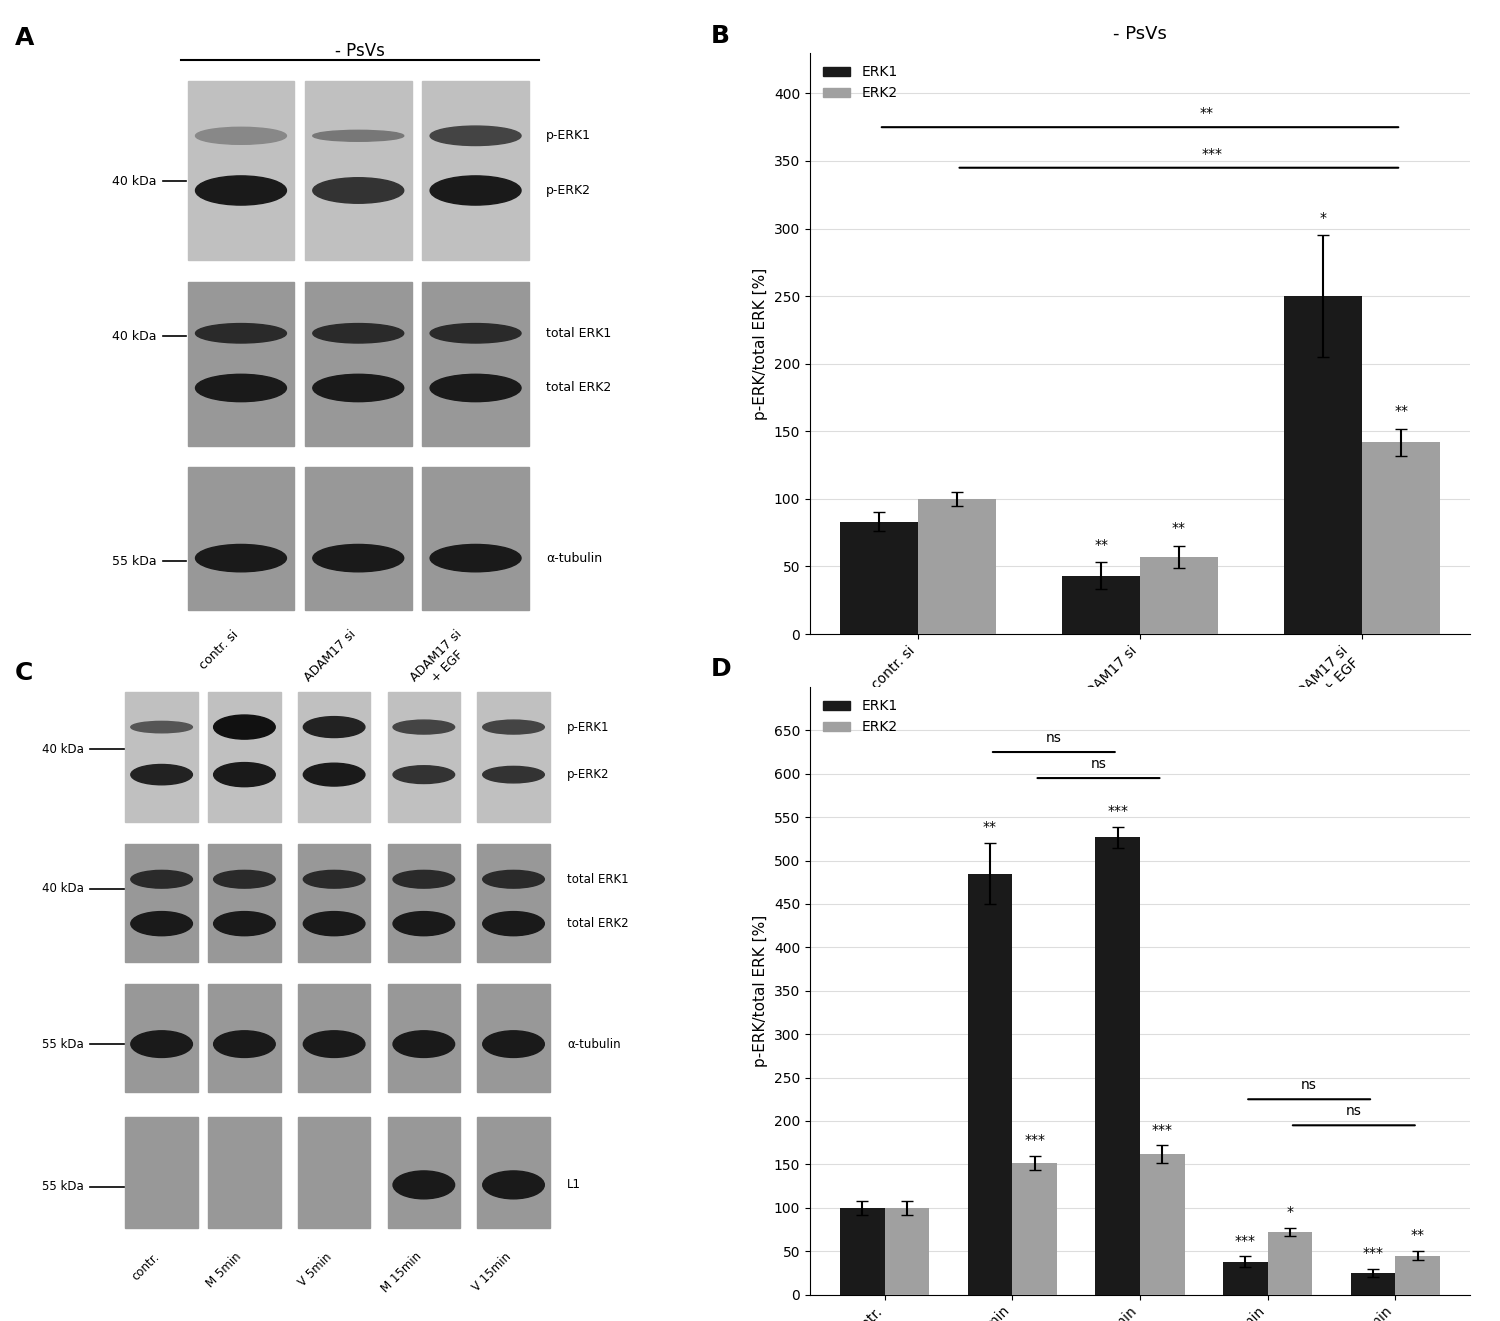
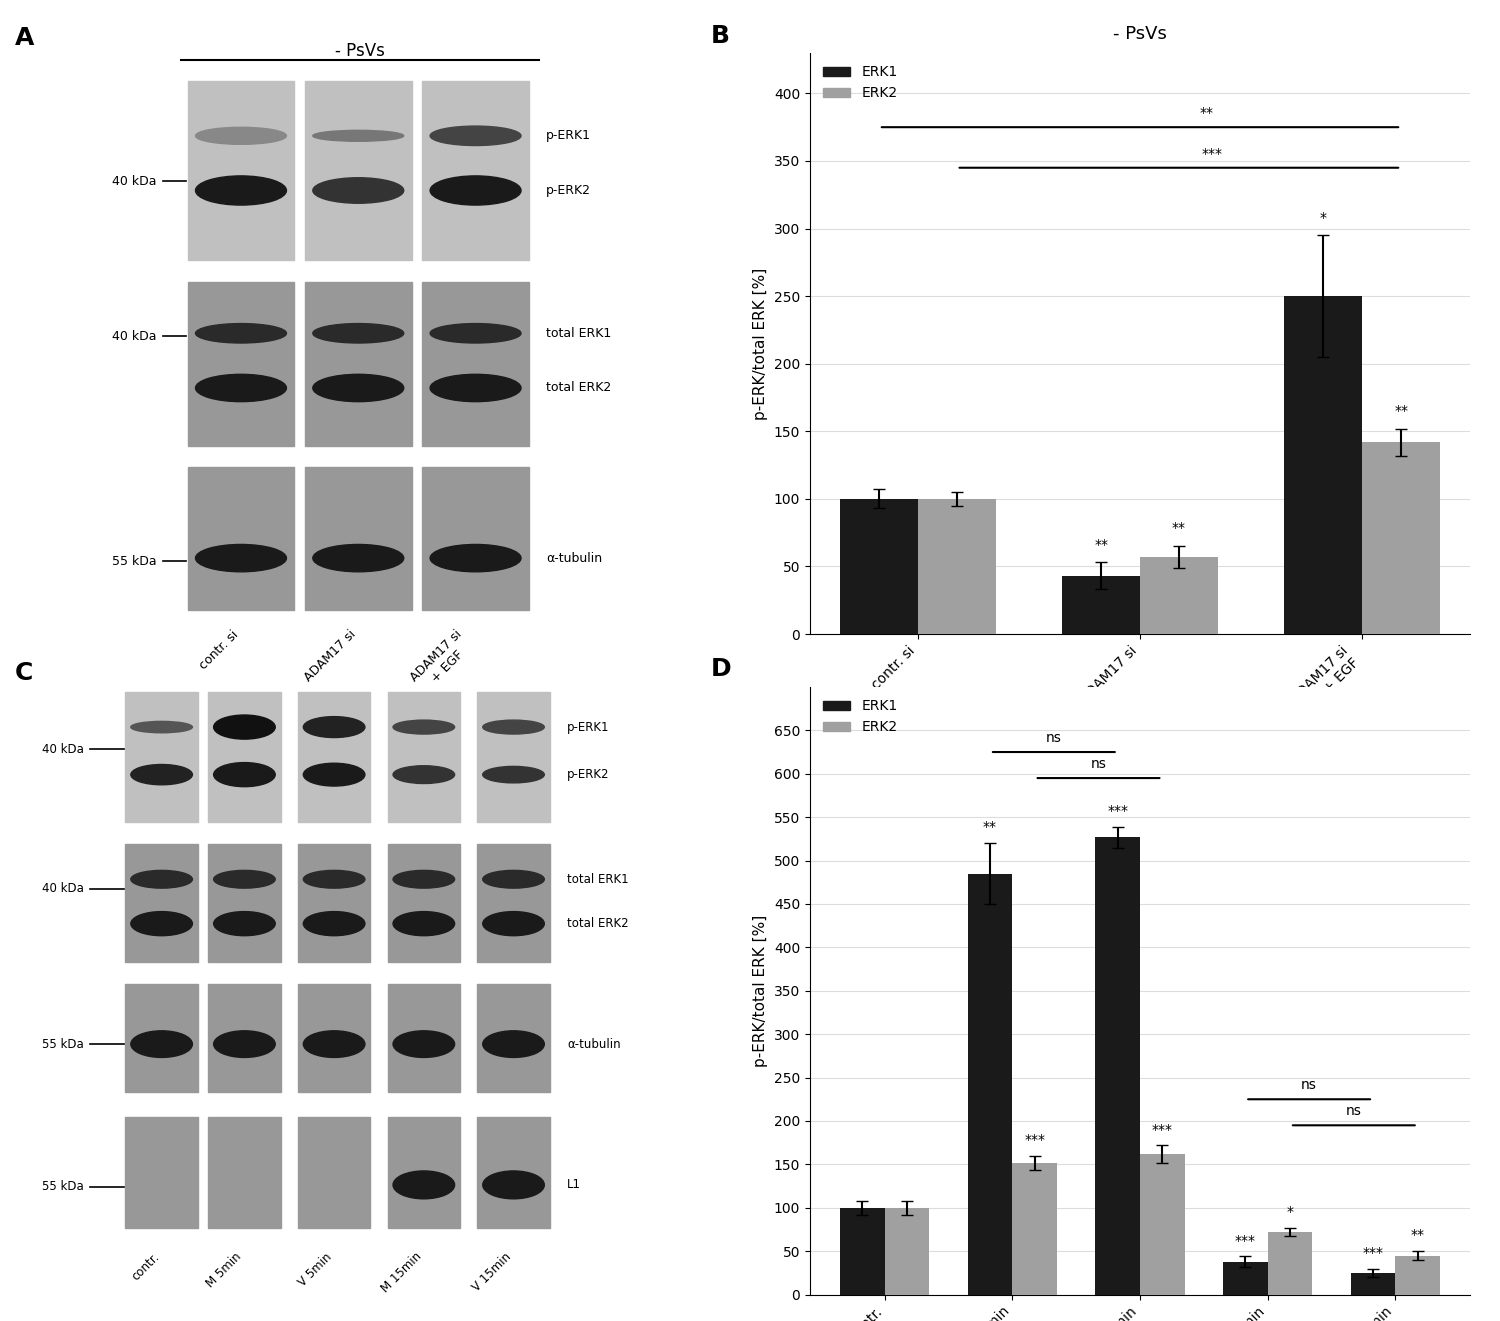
- PsVs/ERK1/contr. si: 83 -> 100
